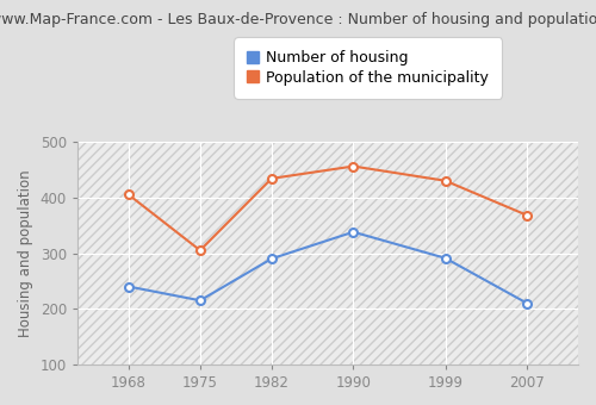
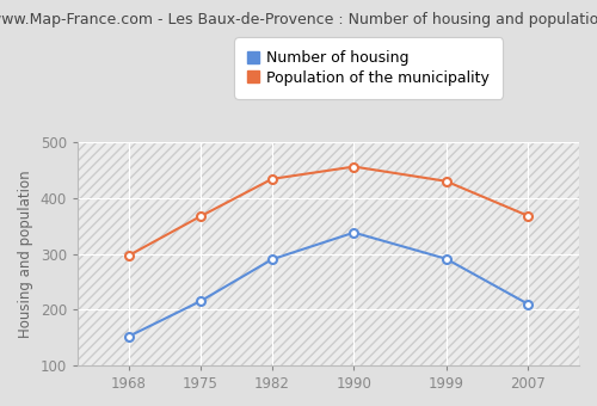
Number of housing/1968: 240 -> 152
Population of the municipality/1968: 405 -> 297
Population of the municipality/1975: 305 -> 367
